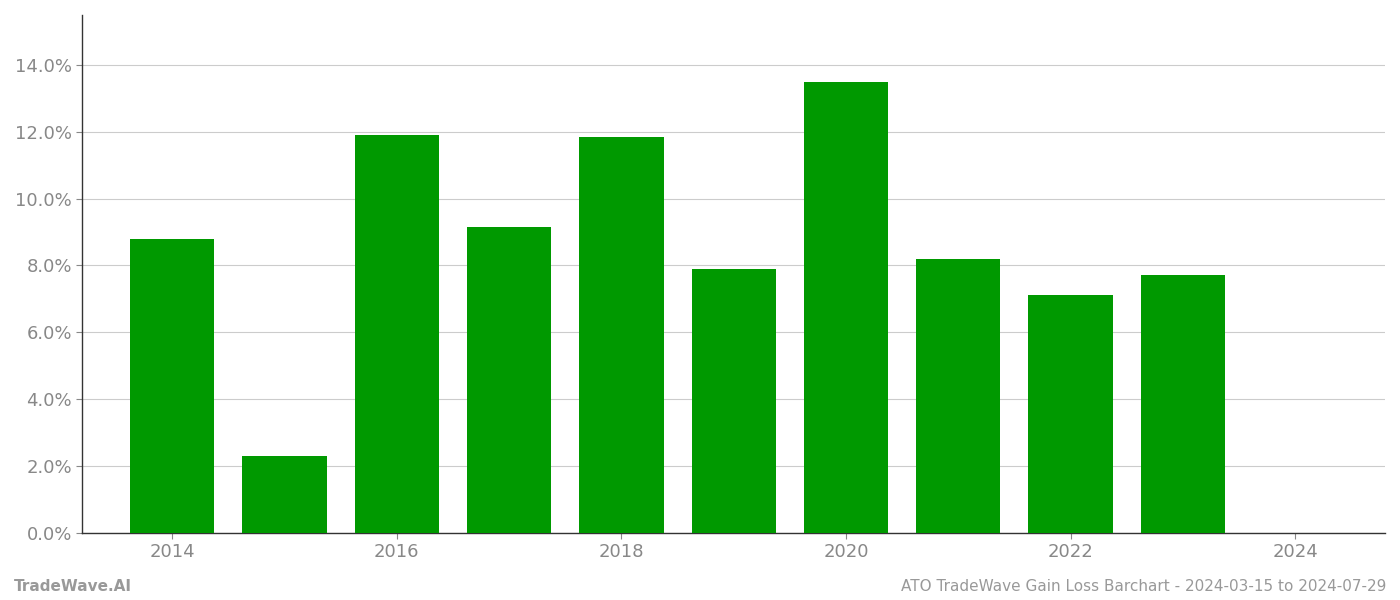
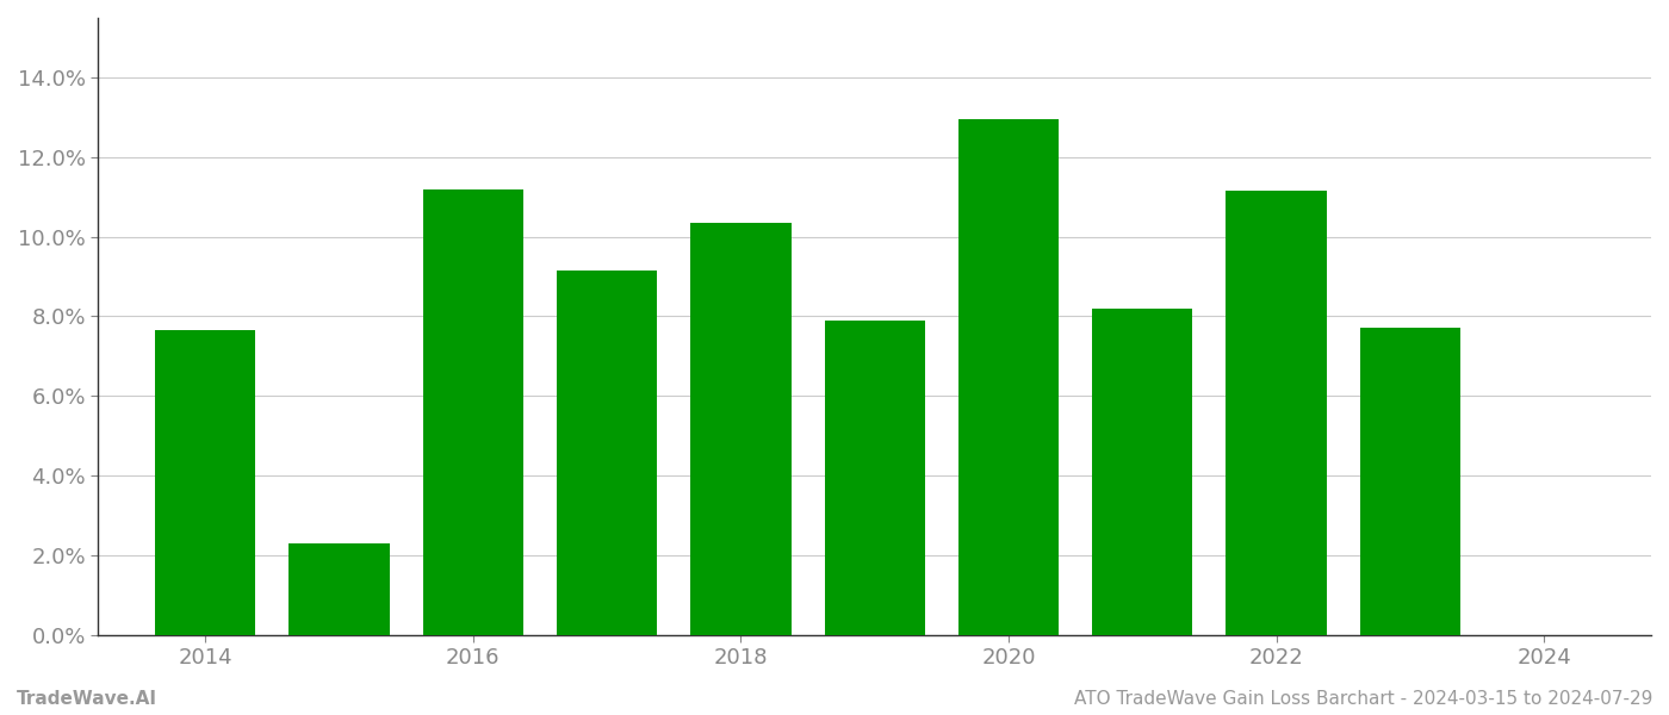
2014: 8.80% -> 7.65%
2016: 11.90% -> 11.20%
2018: 11.85% -> 10.35%
2020: 13.50% -> 12.95%
2022: 7.10% -> 11.15%
